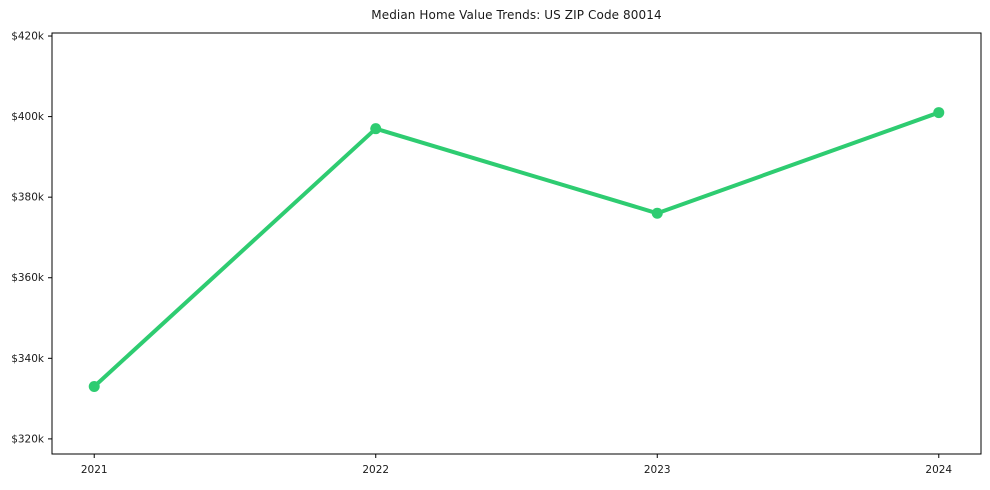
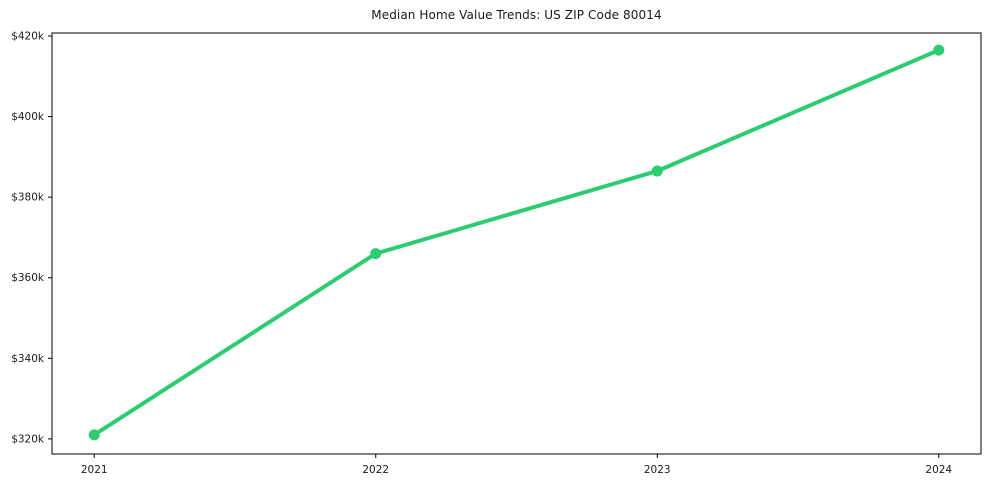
2021: $333k -> $321k
2022: $397k -> $366k
2023: $376k -> $386k
2024: $401k -> $416k
